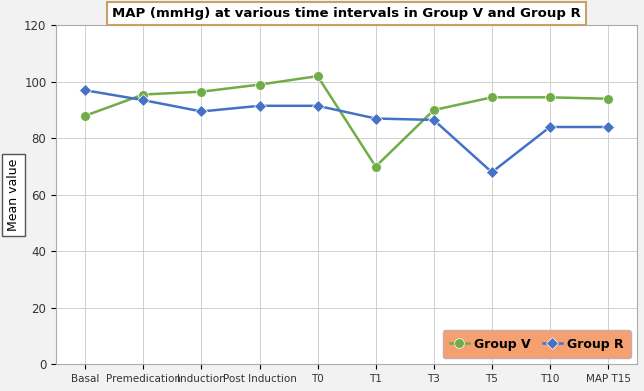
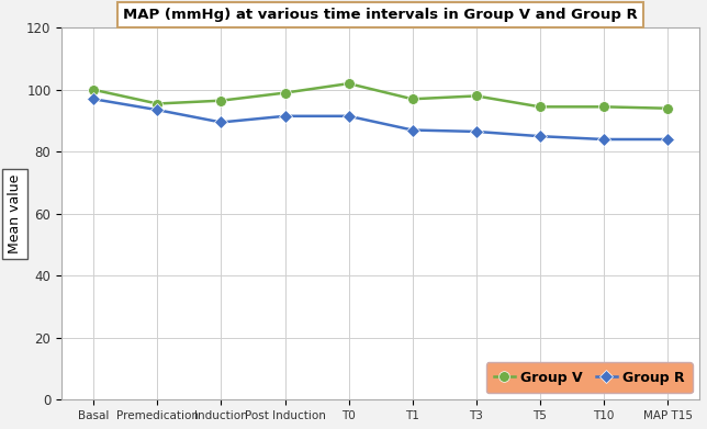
Group V/Basal: 88.0 -> 100.0
Group V/T1: 70.0 -> 97.0
Group V/T3: 90.0 -> 98.0
Group R/T5: 68.0 -> 85.0
